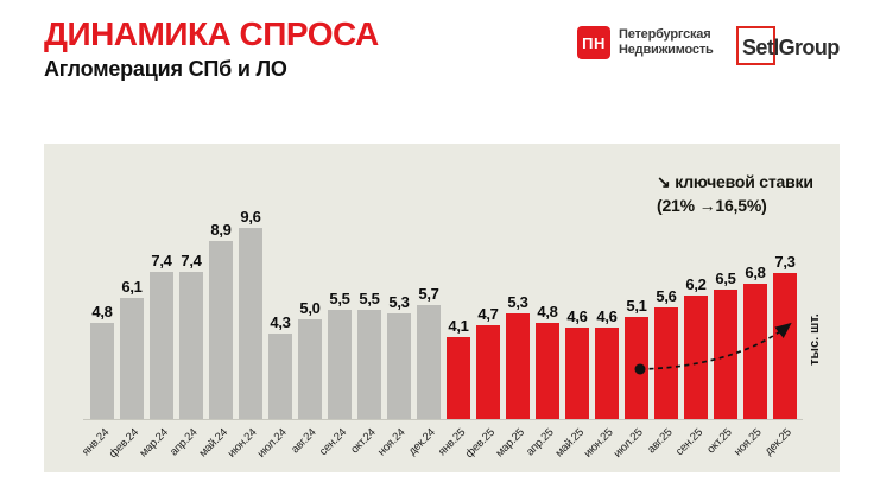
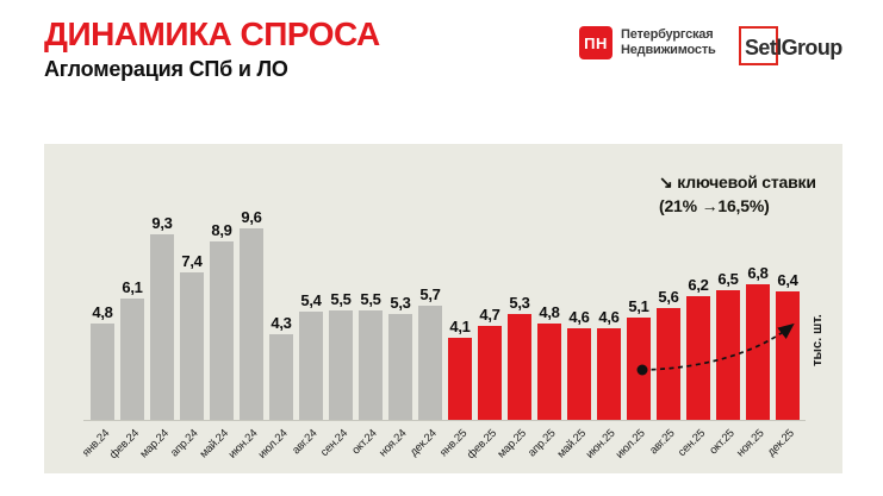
мар.24: 7,4 -> 9,3
авг.24: 5,0 -> 5,4
дек.25: 7,3 -> 6,4
